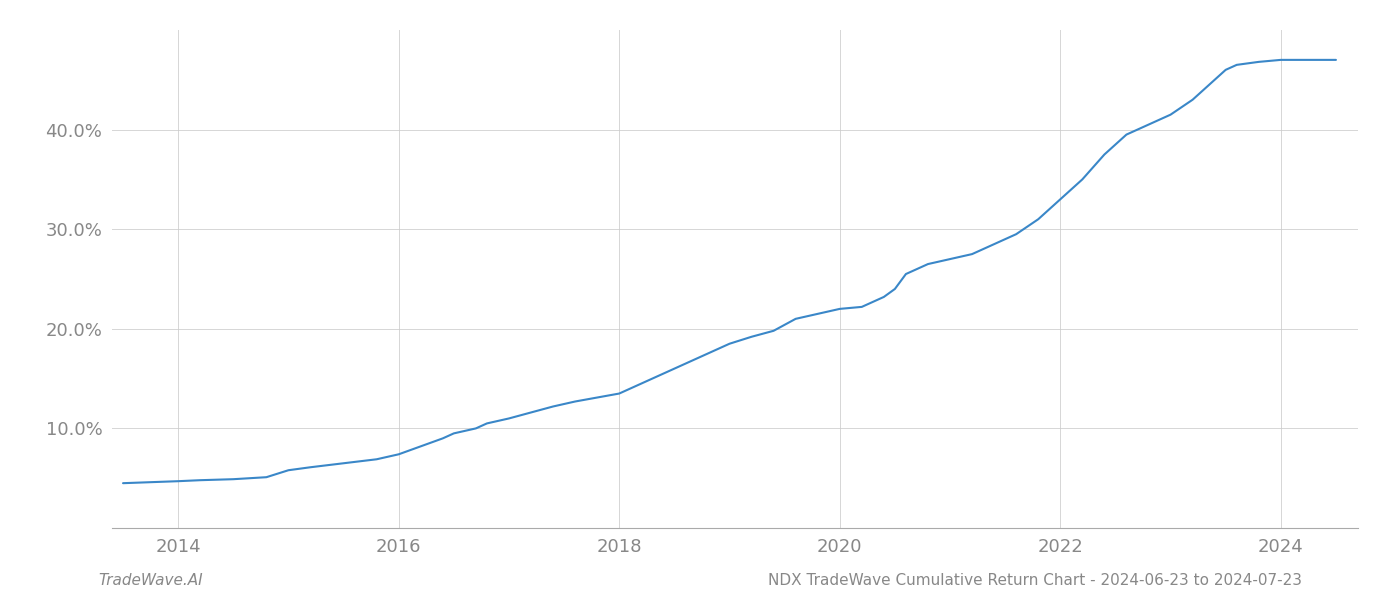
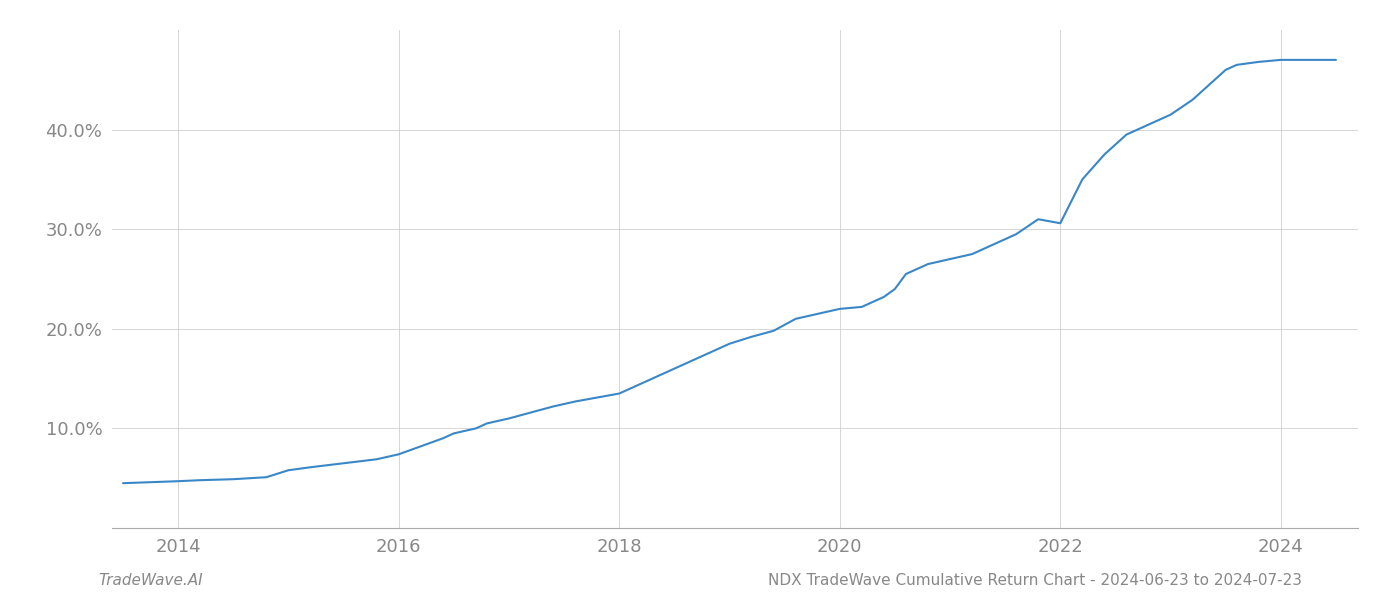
2022: 33.0% -> 30.6%
